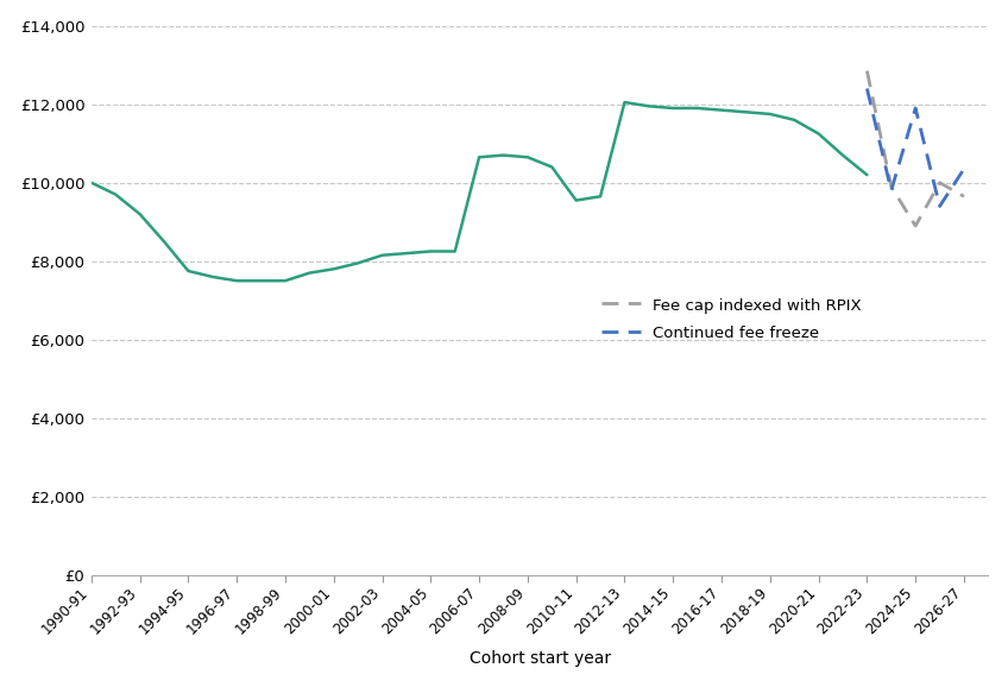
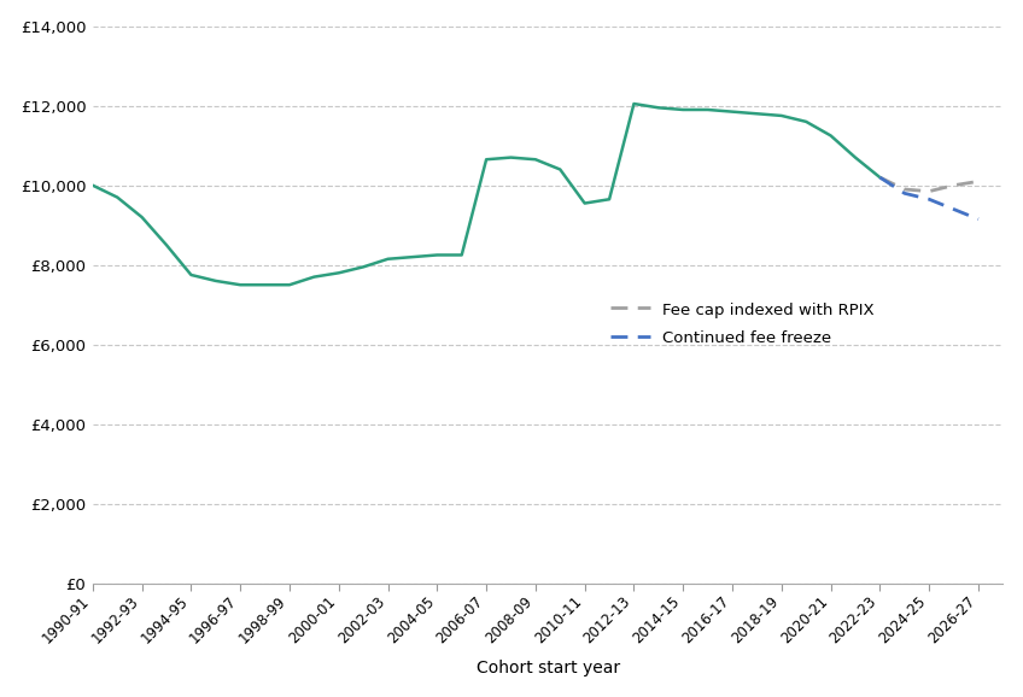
Fee cap indexed with RPIX/2022-23: £12,850 -> £10,200
Continued fee freeze/2022-23: £12,400 -> £10,200
Fee cap indexed with RPIX/2024-25: £8,900 -> £9,850
Continued fee freeze/2024-25: £11,900 -> £9,650
Fee cap indexed with RPIX/2026-27: £9,650 -> £10,100
Continued fee freeze/2026-27: £10,350 -> £9,150
